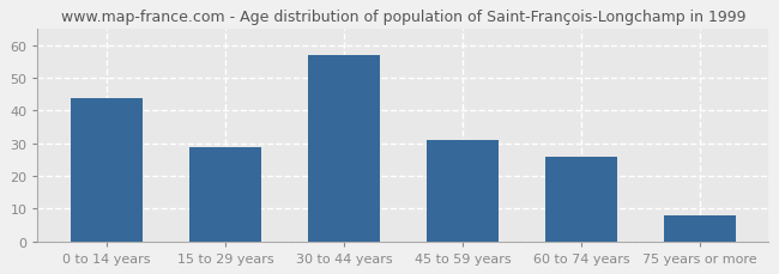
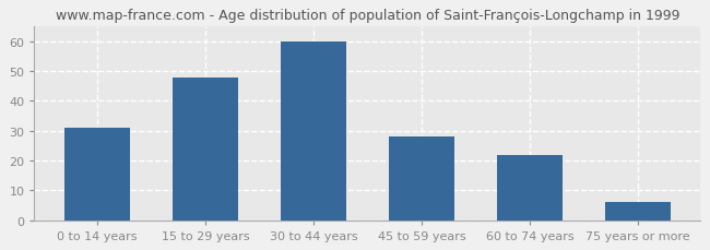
0 to 14 years: 44 -> 31
15 to 29 years: 29 -> 48
30 to 44 years: 57 -> 60
45 to 59 years: 31 -> 28
60 to 74 years: 26 -> 22
75 years or more: 8 -> 6
